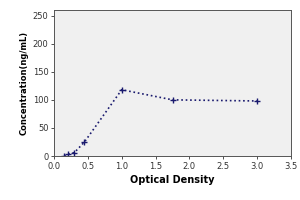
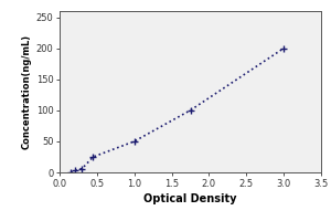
1.0: 118 -> 50
3.0: 98 -> 200
